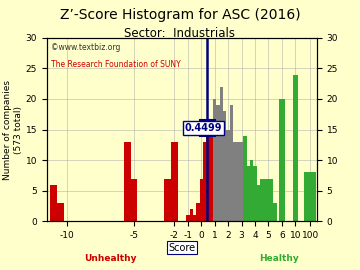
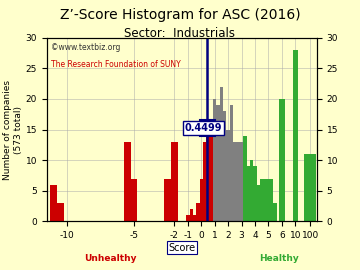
10: 24 -> 28
100: 8 -> 11
